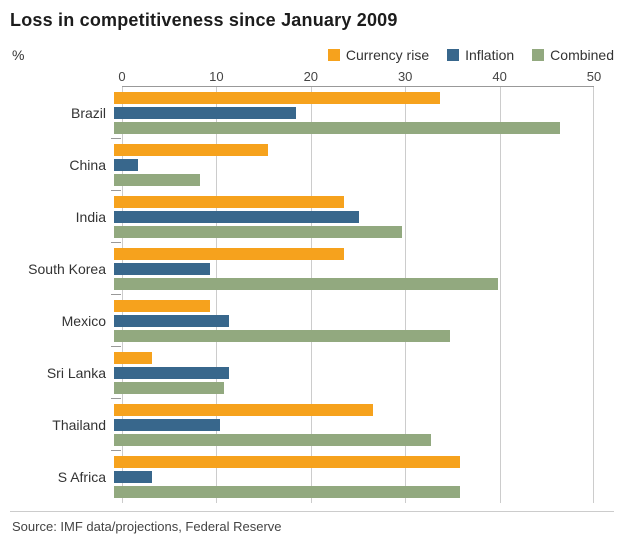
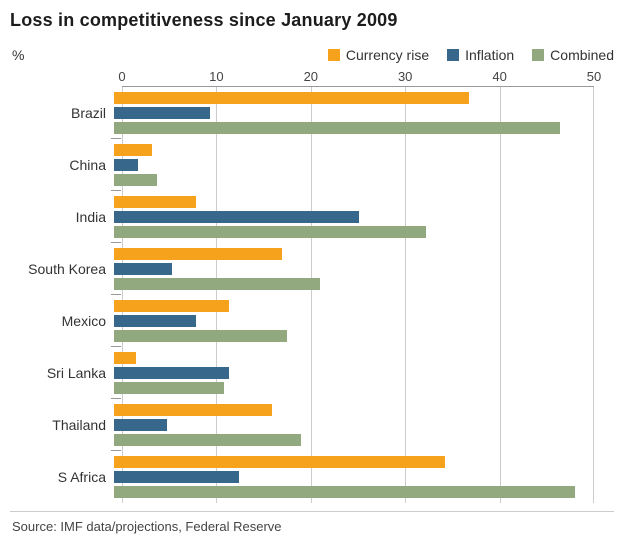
Currency rise/Brazil: 34 -> 37
Inflation/Brazil: 19 -> 10
Currency rise/China: 16 -> 4
Combined/China: 9 -> 4
Currency rise/India: 24 -> 8
Combined/India: 30 -> 32
Currency rise/South Korea: 24 -> 18
Inflation/South Korea: 10 -> 6
Combined/South Korea: 40 -> 22
Currency rise/Mexico: 10 -> 12
Inflation/Mexico: 12 -> 8
Combined/Mexico: 35 -> 18
Currency rise/Sri Lanka: 4 -> 2
Currency rise/Thailand: 27 -> 16
Inflation/Thailand: 11 -> 6
Combined/Thailand: 33 -> 20
Currency rise/S Africa: 36 -> 34
Inflation/S Africa: 4 -> 13
Combined/S Africa: 36 -> 48
